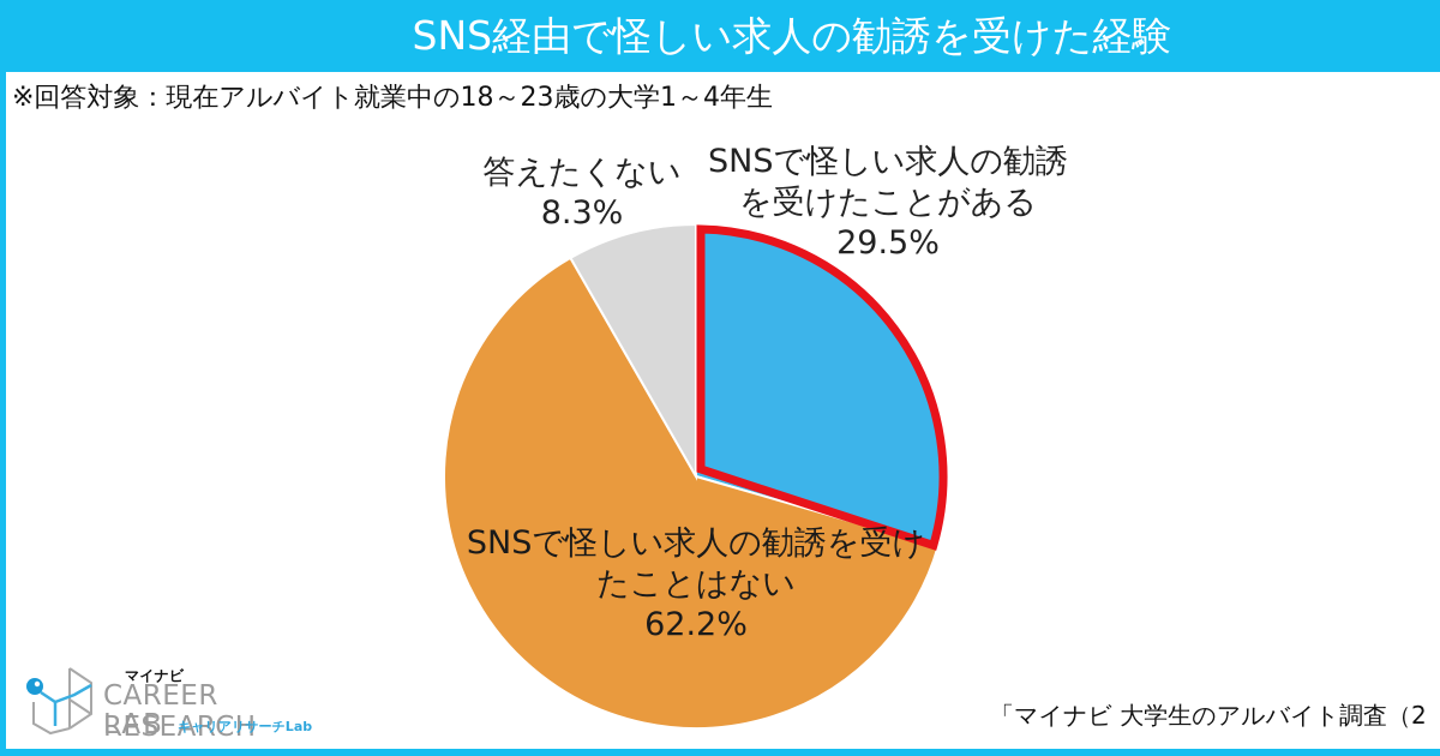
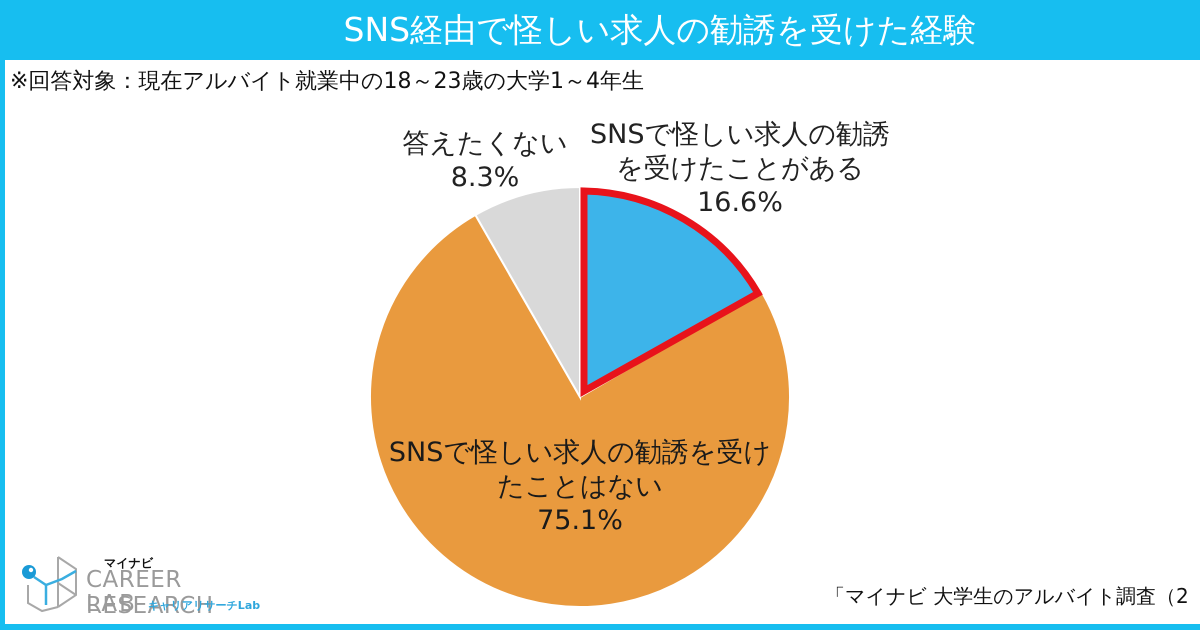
SNSで怪しい求人の勧誘を受けたことがある: 29.5% -> 16.6%
SNSで怪しい求人の勧誘を受けたことはない: 62.2% -> 75.1%
